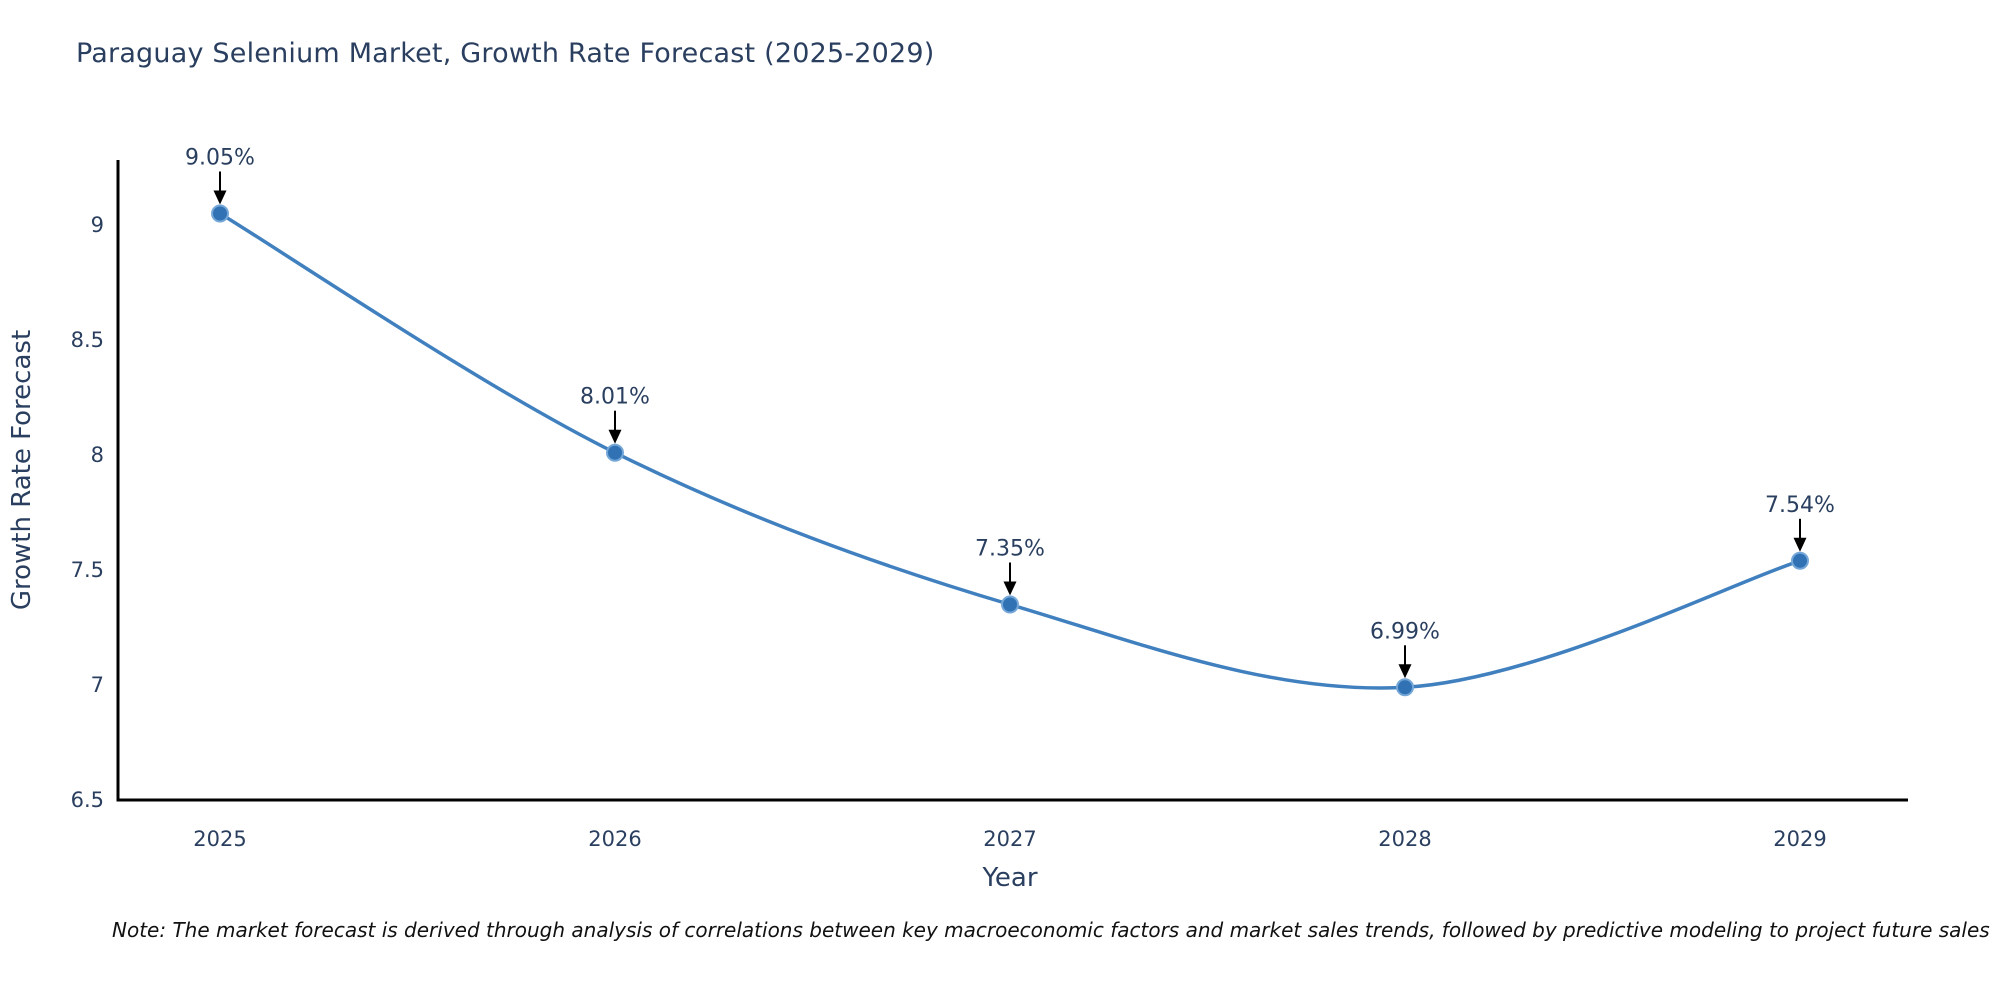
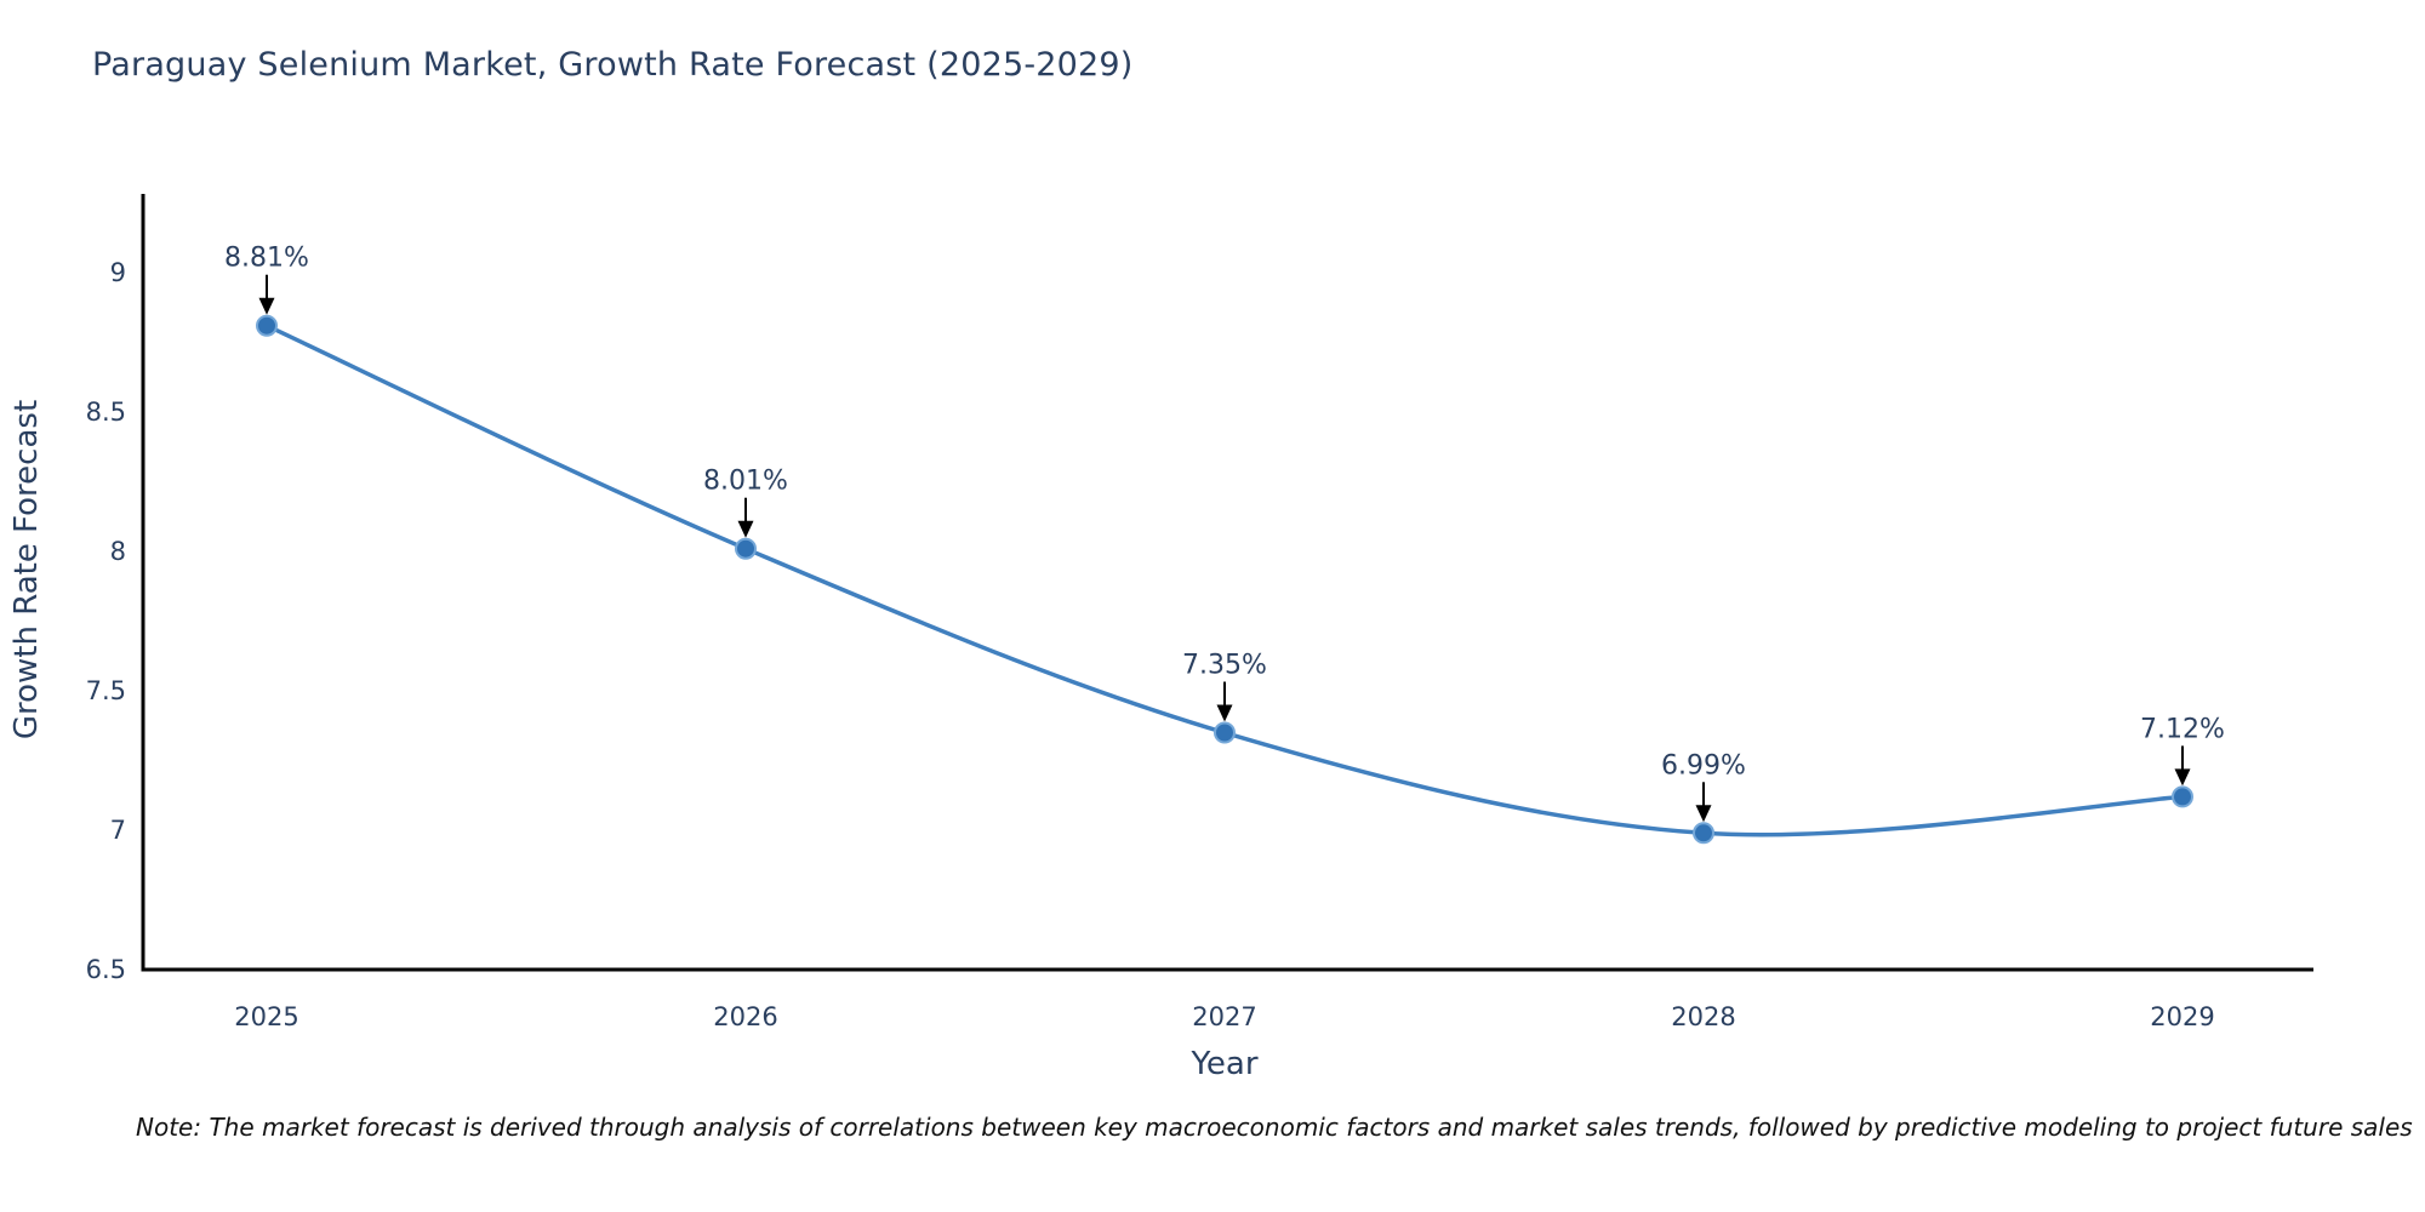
2025: 9.05% -> 8.81%
2029: 7.54% -> 7.12%
